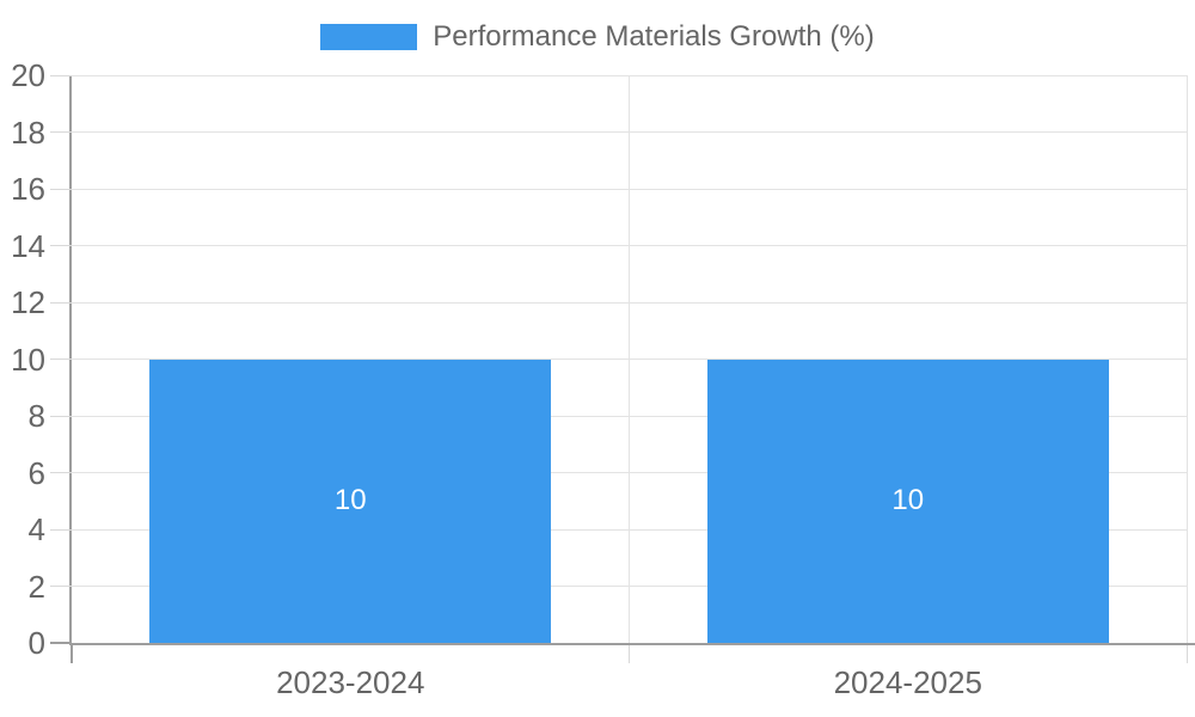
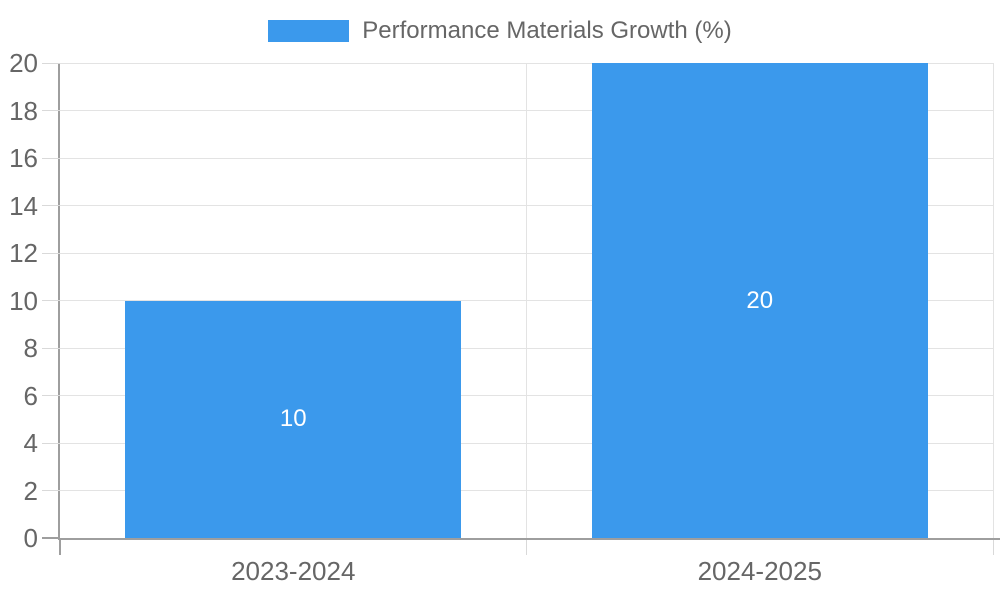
2024-2025: 10 -> 20
